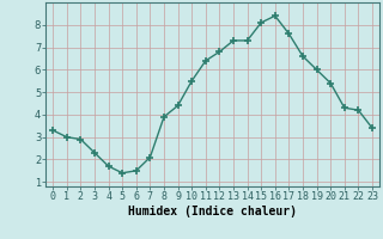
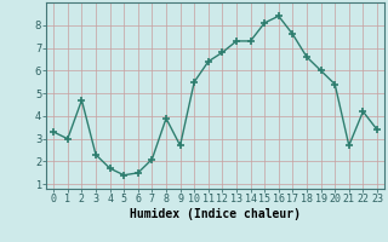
2: 2.9 -> 4.7
9: 4.4 -> 2.7
21: 4.3 -> 2.7
